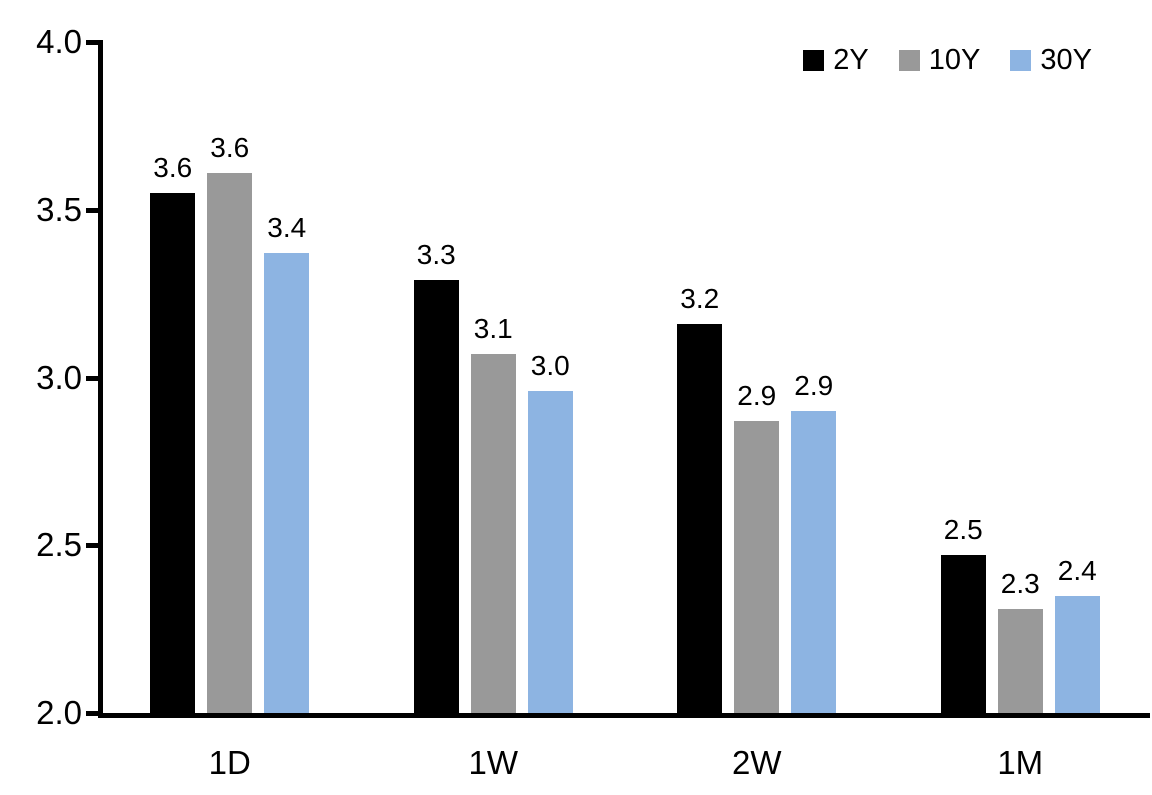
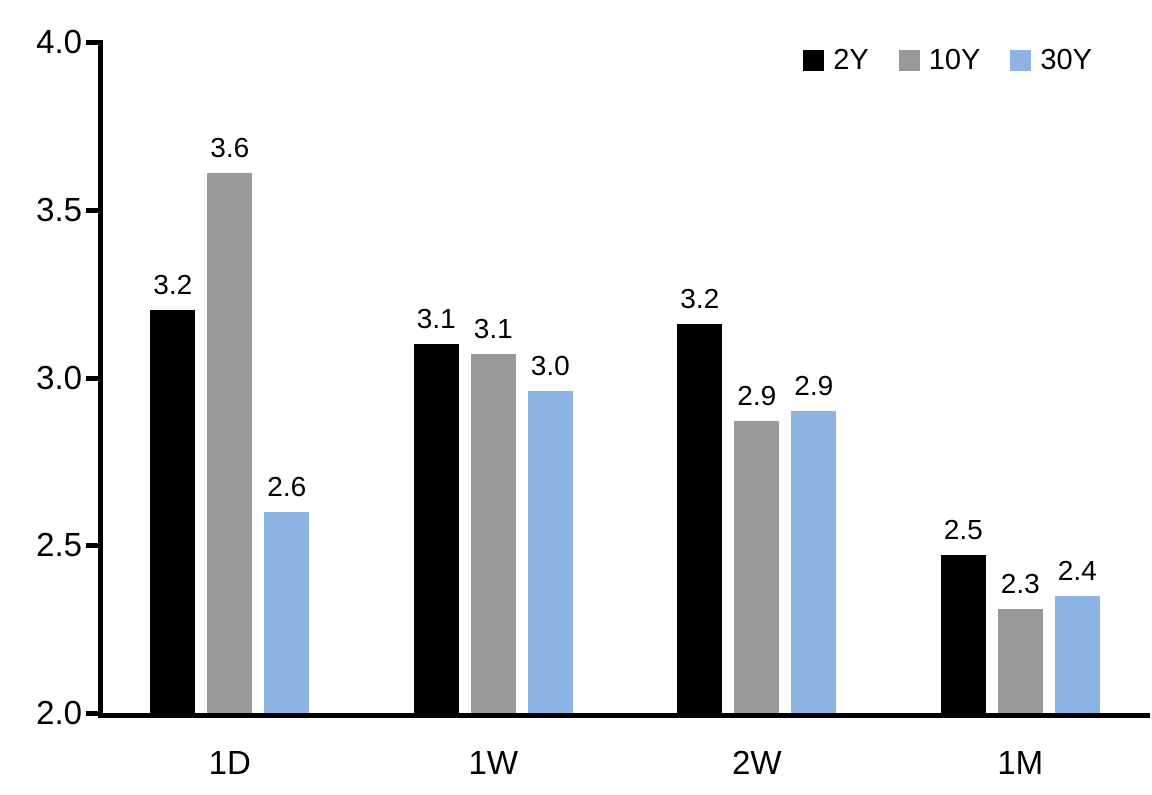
2Y/1D: 3.6 -> 3.2
30Y/1D: 3.4 -> 2.6
2Y/1W: 3.3 -> 3.1
